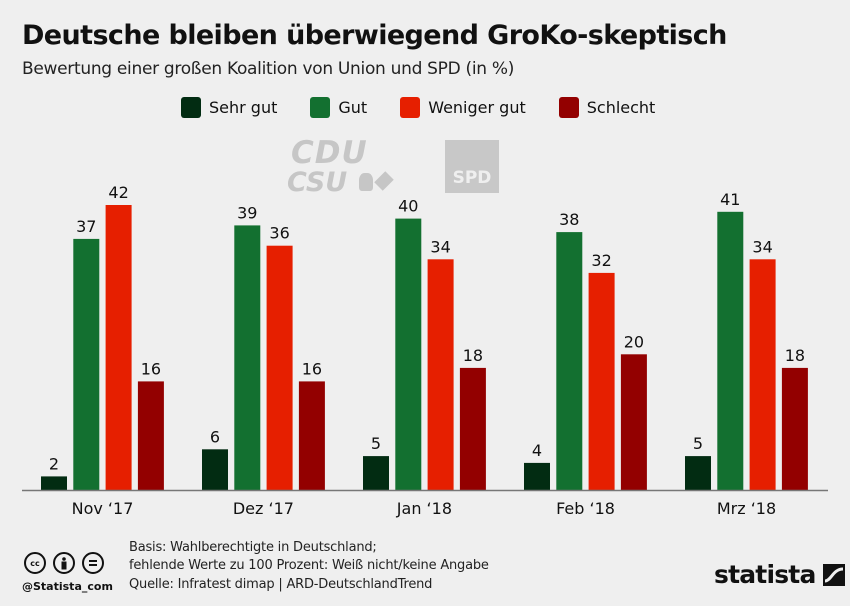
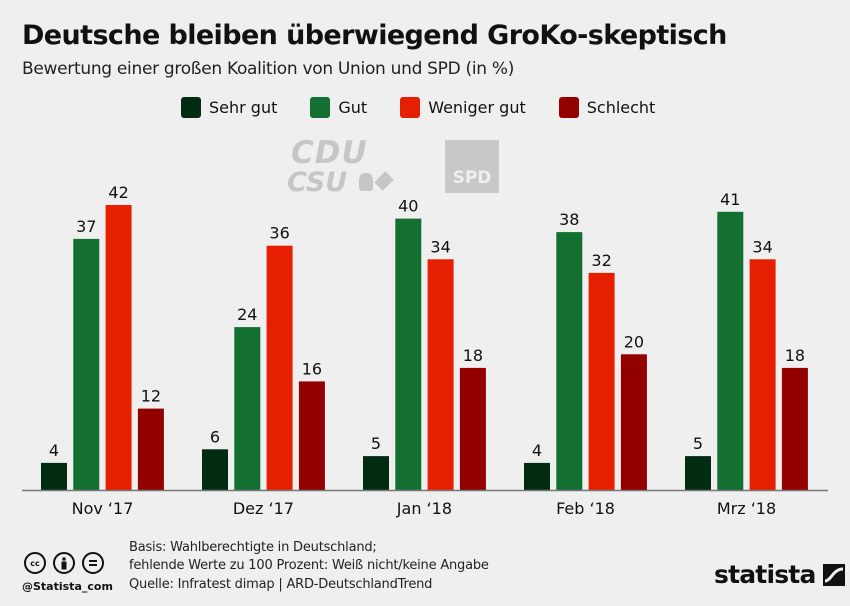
Sehr gut/Nov ‘17: 2 -> 4
Schlecht/Nov ‘17: 16 -> 12
Gut/Dez ‘17: 39 -> 24
